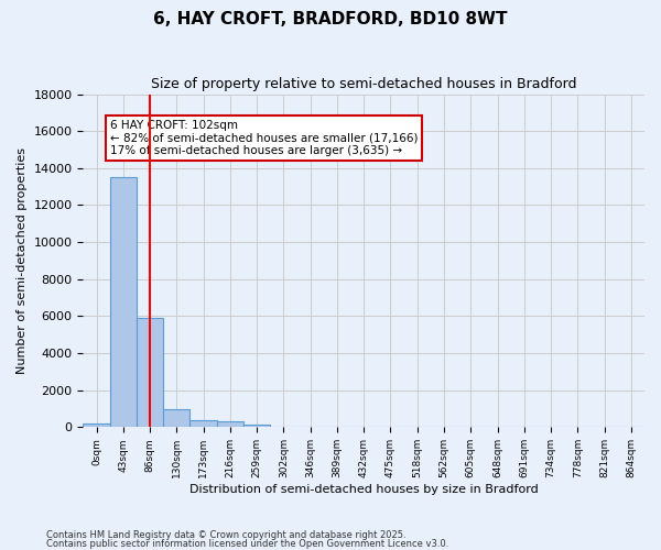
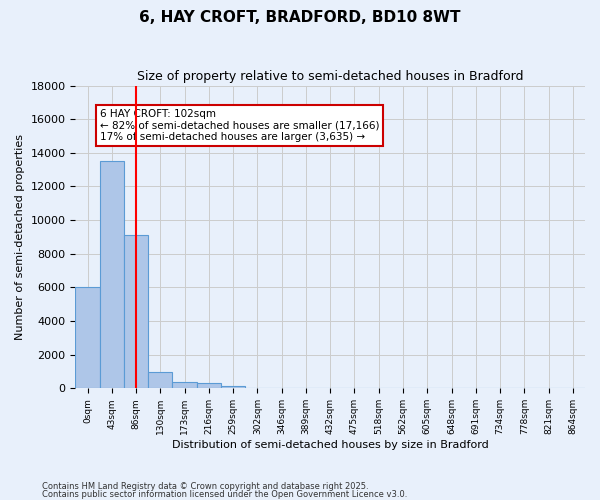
0sqm: 200 -> 6000
86sqm: 5900 -> 9100
